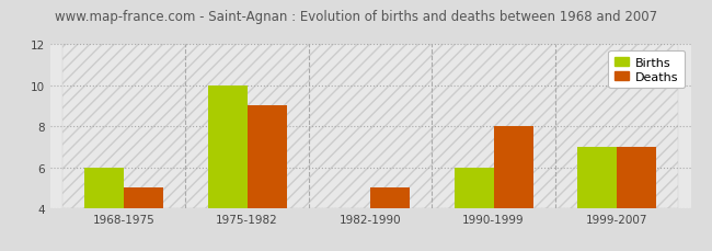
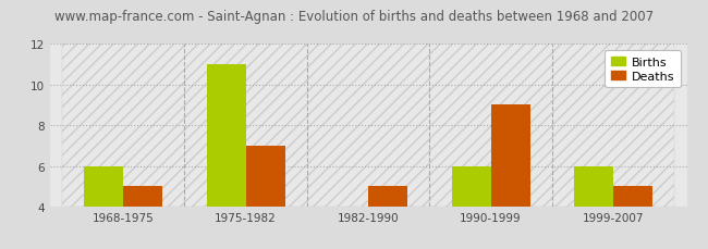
Births/1975-1982: 10 -> 11
Deaths/1975-1982: 9 -> 7
Deaths/1990-1999: 8 -> 9
Births/1999-2007: 7 -> 6
Deaths/1999-2007: 7 -> 5
